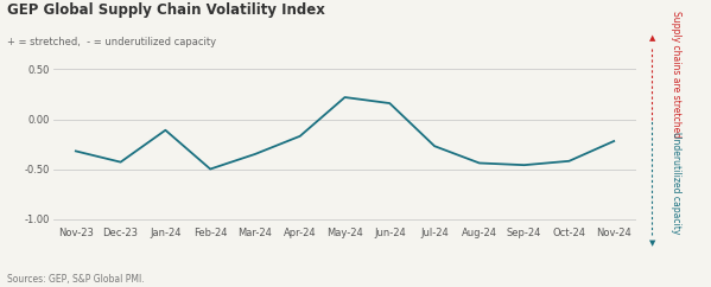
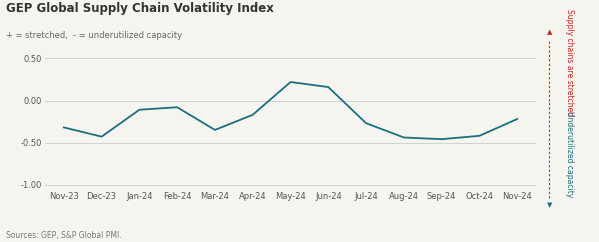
Feb-24: -0.50 -> -0.08
